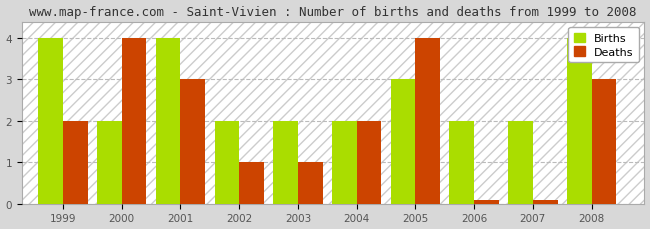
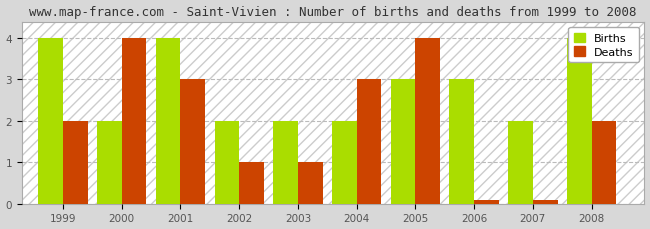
Deaths/2004: 2.00 -> 3.00
Births/2006: 2 -> 3
Deaths/2008: 3.00 -> 2.00
